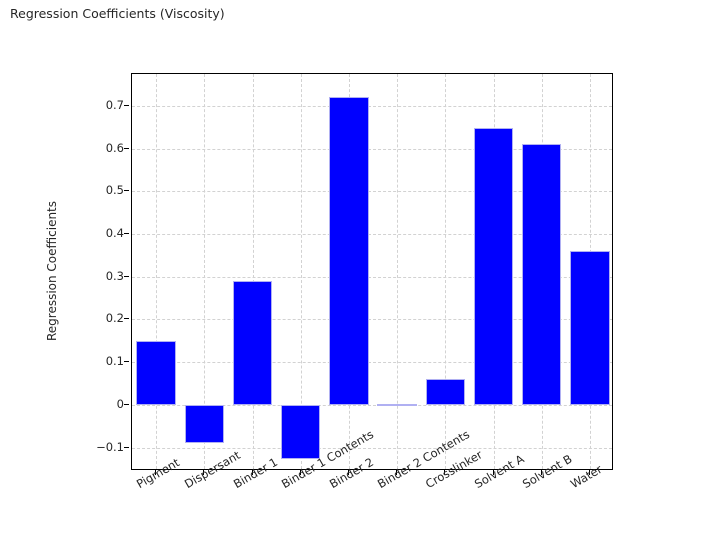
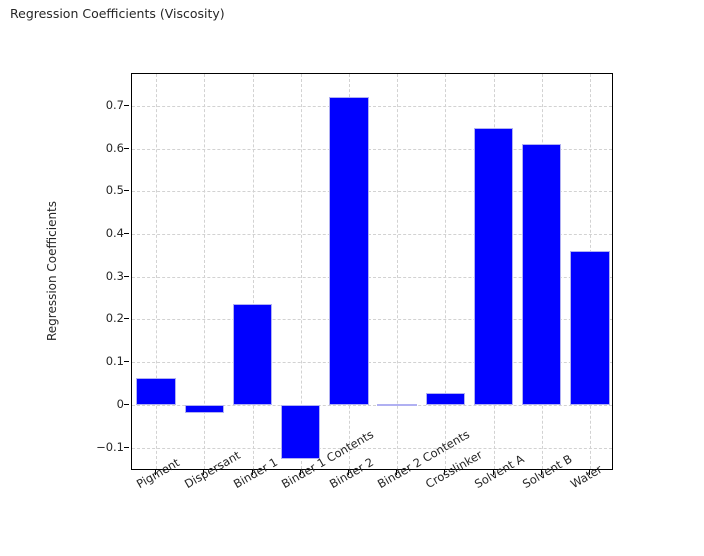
Pigment: 0.15 -> 0.06
Dispersant: -0.09 -> -0.02
Binder 1: 0.29 -> 0.24
Crosslinker: 0.06 -> 0.03
